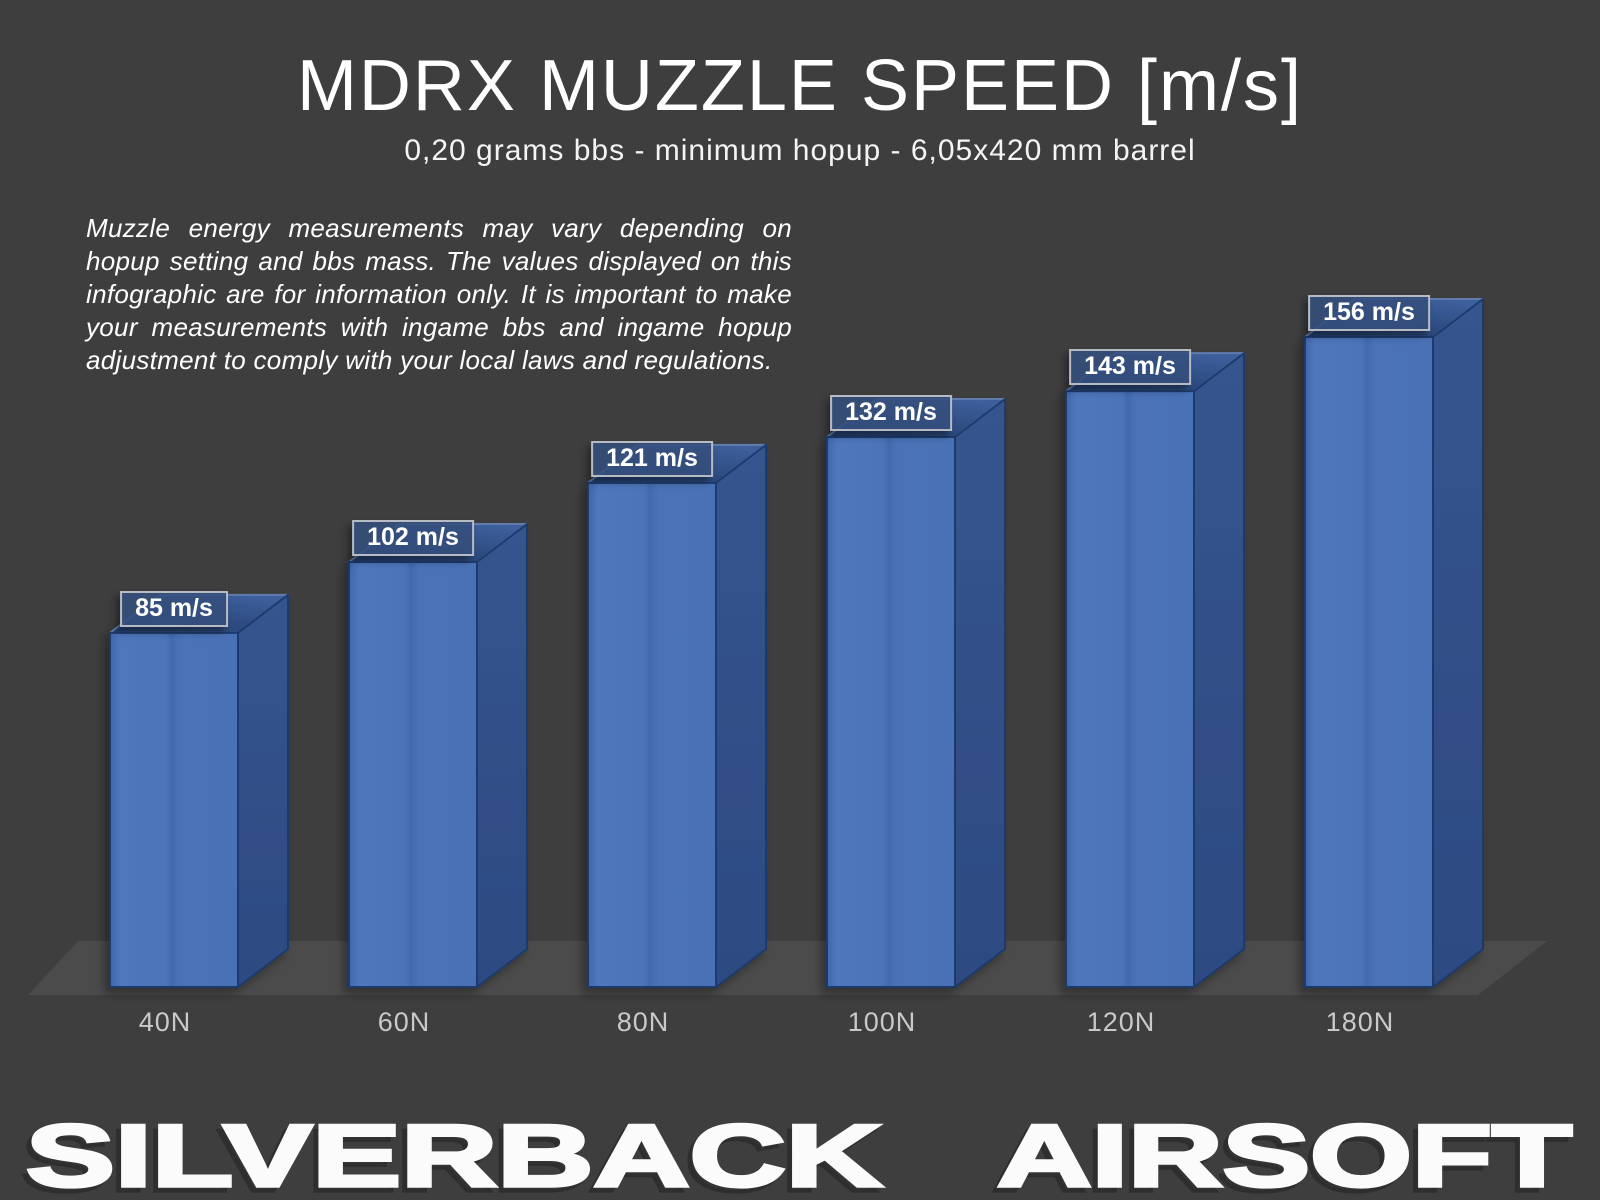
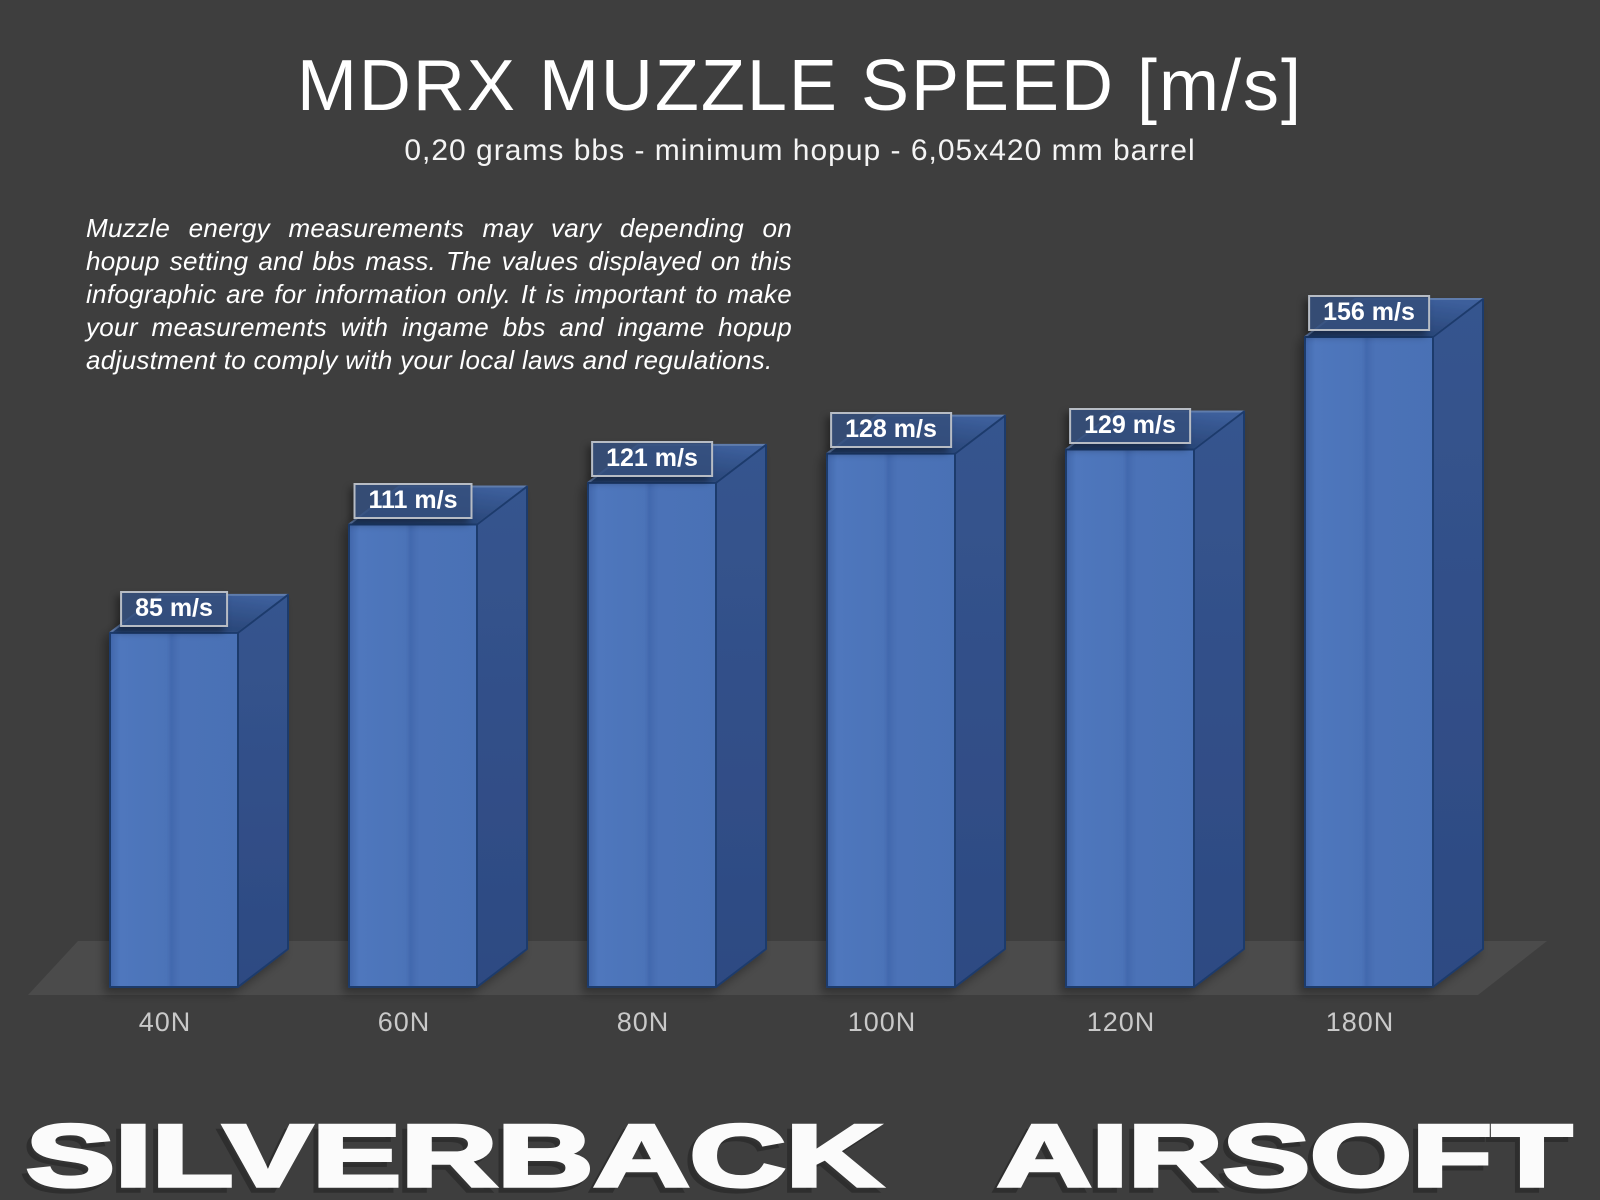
60N: 102 -> 111
100N: 132 -> 128
120N: 143 -> 129
